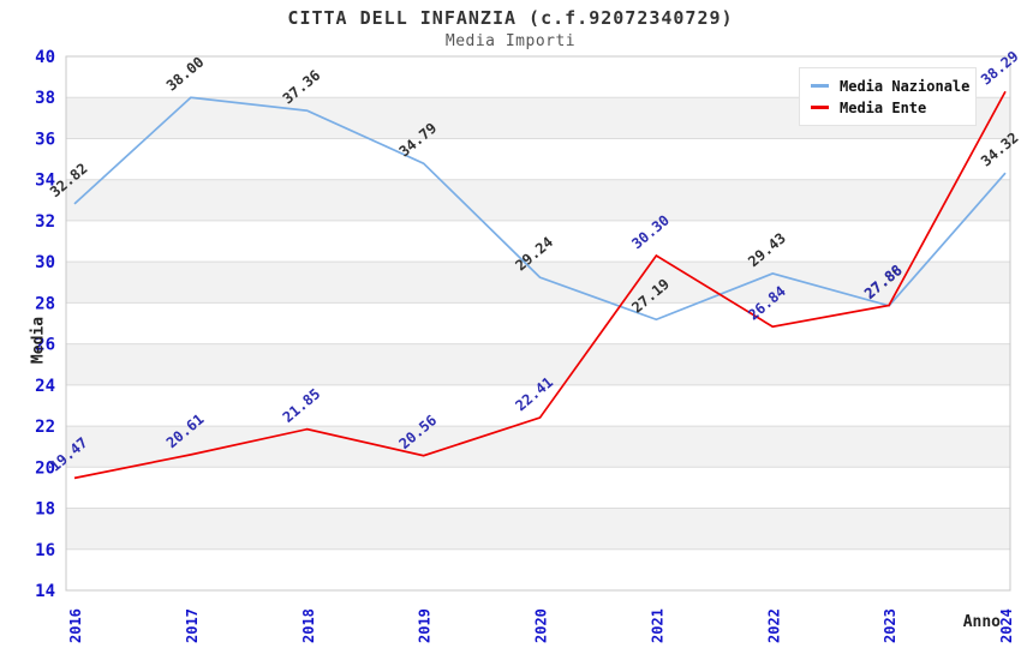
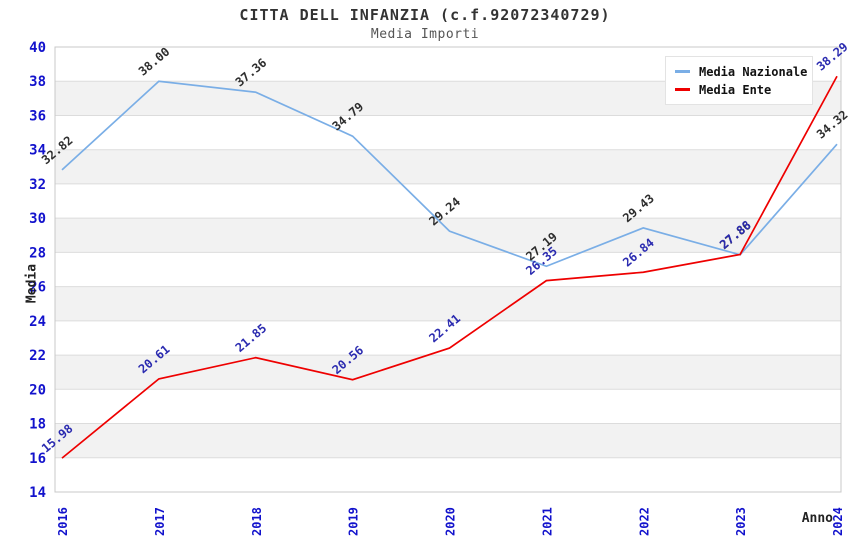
Media Ente/2016: 19.47 -> 15.98
Media Ente/2021: 30.30 -> 26.35
